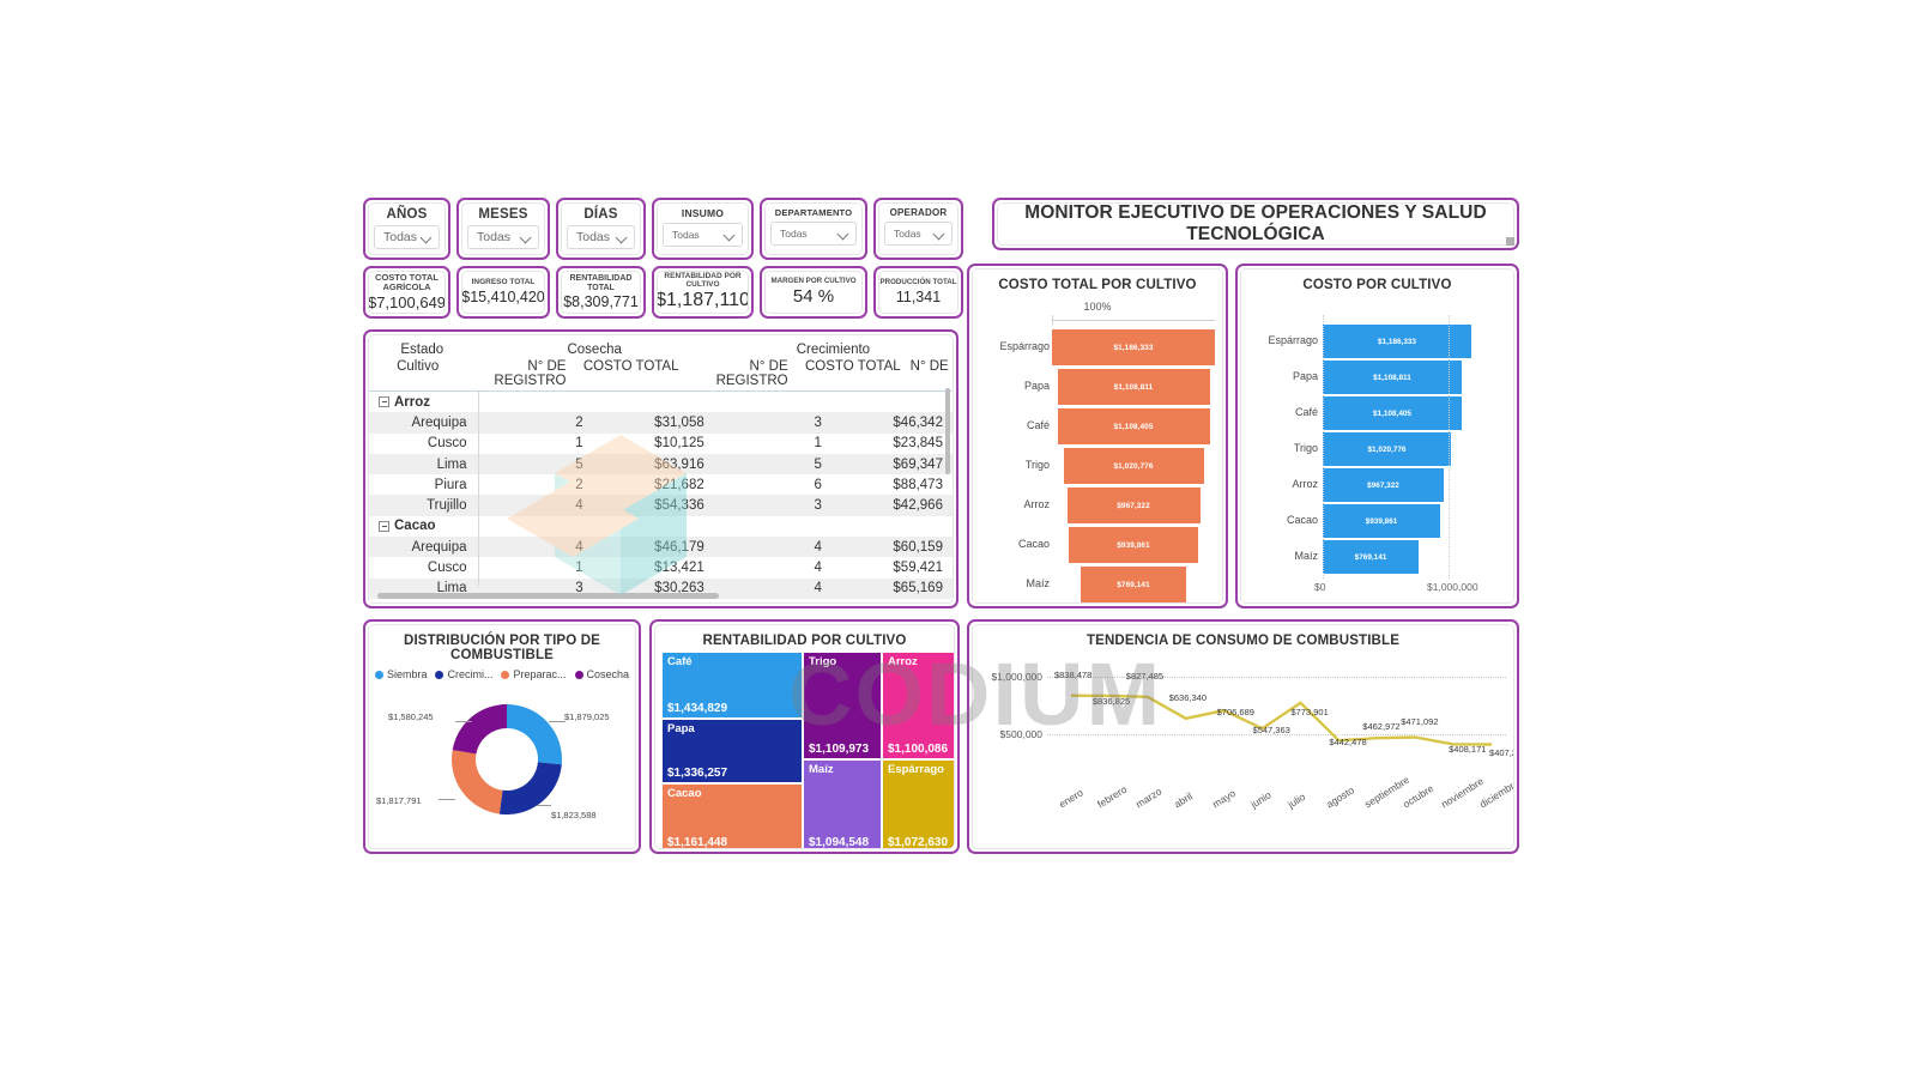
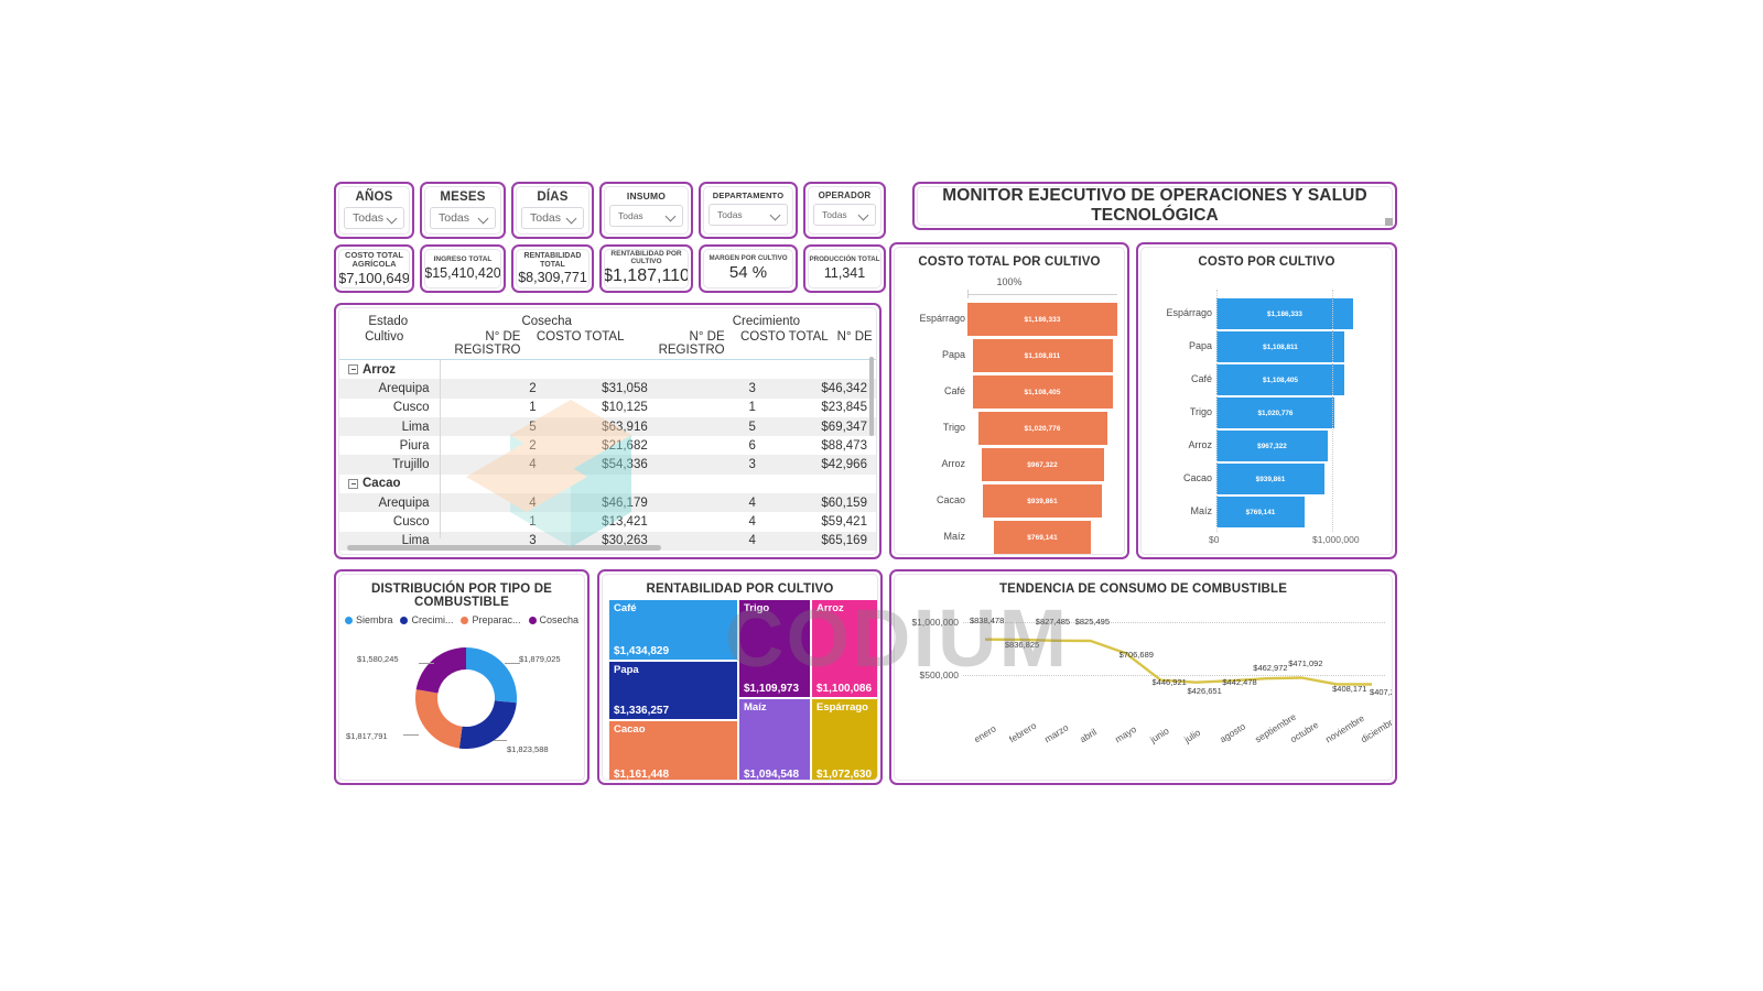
TENDENCIA DE CONSUMO DE COMBUSTIBLE/abril: $636,340 -> $825,495
TENDENCIA DE CONSUMO DE COMBUSTIBLE/junio: $547,363 -> $446,921
TENDENCIA DE CONSUMO DE COMBUSTIBLE/julio: $773,901 -> $426,651
